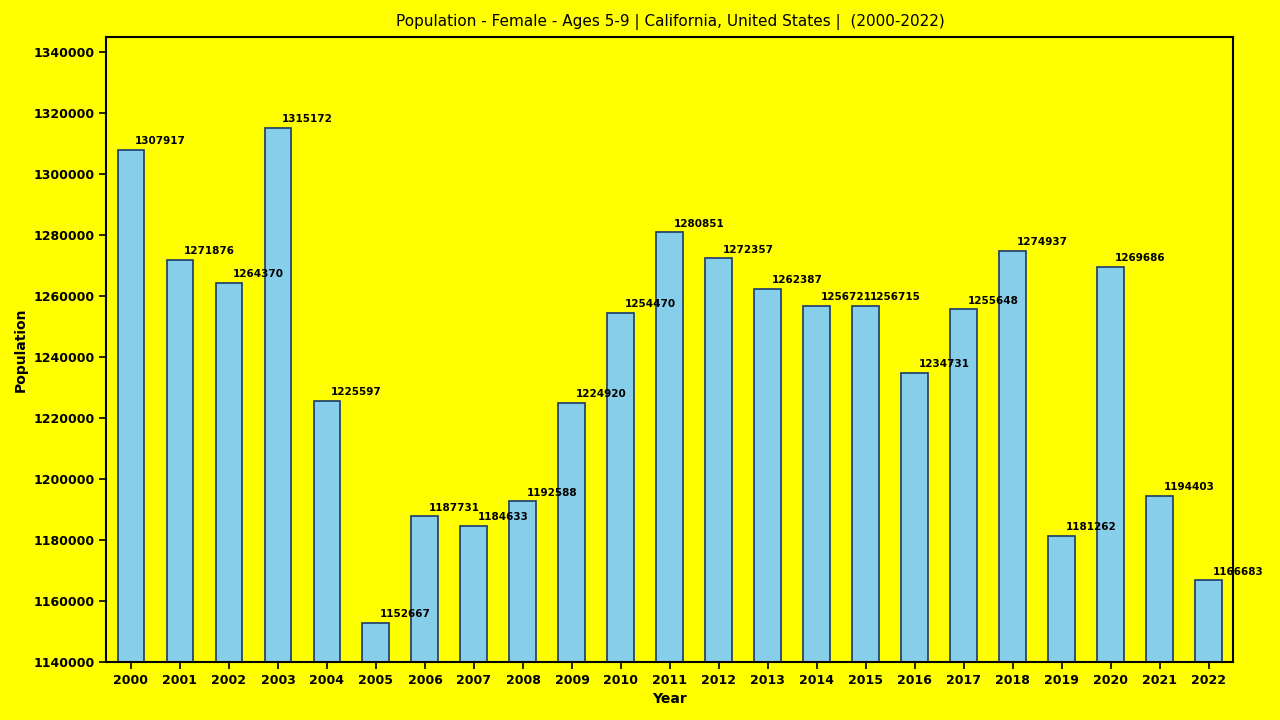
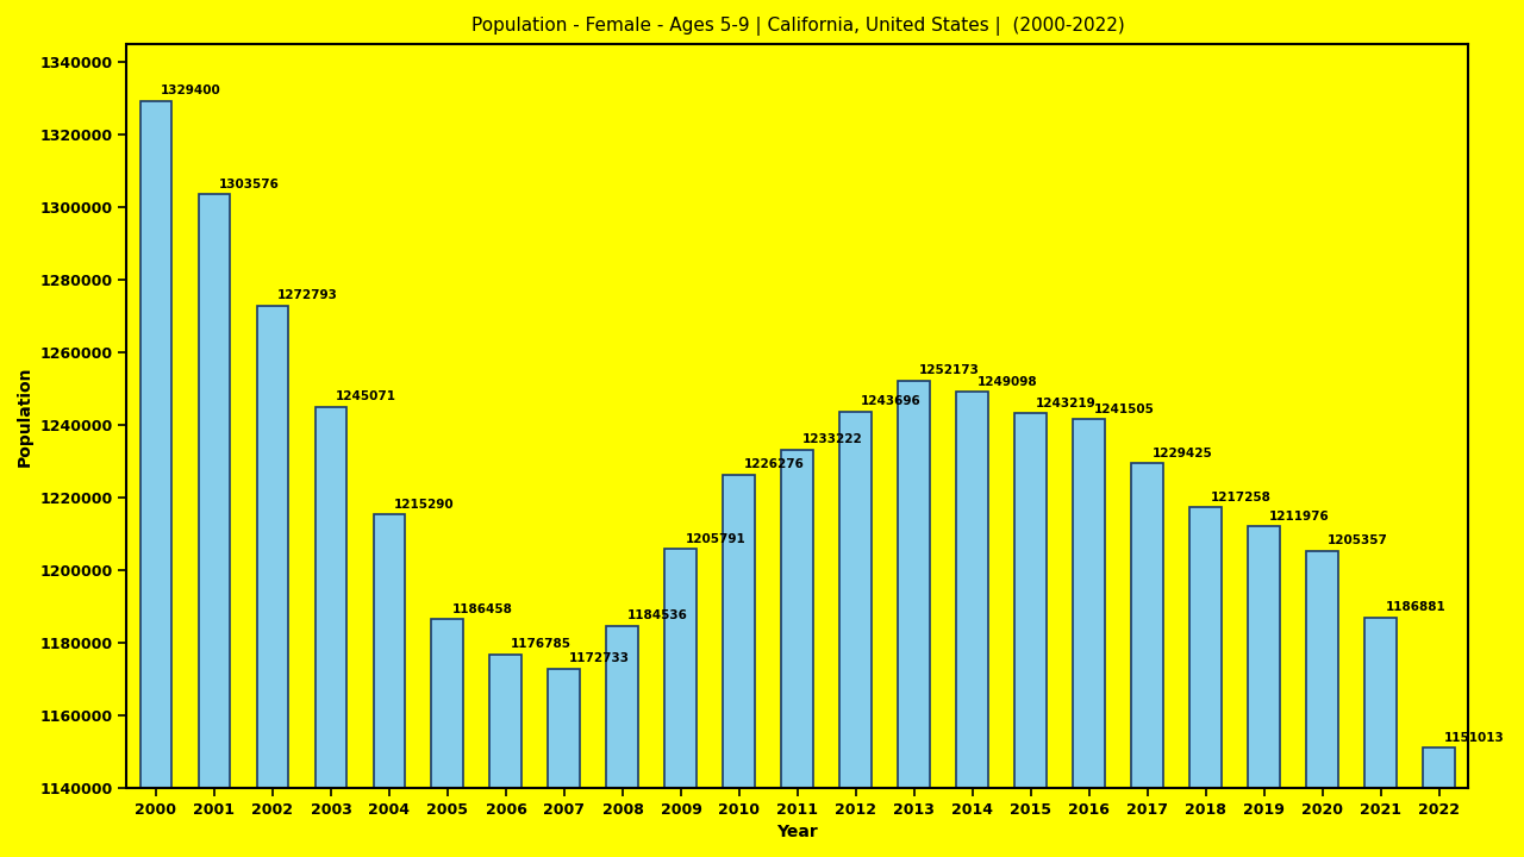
2000: 1307917 -> 1329400
2001: 1271876 -> 1303576
2002: 1264370 -> 1272793
2003: 1315172 -> 1245071
2004: 1225597 -> 1215290
2005: 1152667 -> 1186458
2006: 1187731 -> 1176785
2007: 1184633 -> 1172733
2008: 1192588 -> 1184536
2009: 1224920 -> 1205791
2010: 1254470 -> 1226276
2011: 1280851 -> 1233222
2012: 1272357 -> 1243696
2013: 1262387 -> 1252173
2014: 1256721 -> 1249098
2015: 1256715 -> 1243219
2016: 1234731 -> 1241505
2017: 1255648 -> 1229425
2018: 1274937 -> 1217258
2019: 1181262 -> 1211976
2020: 1269686 -> 1205357
2021: 1194403 -> 1186881
2022: 1166683 -> 1151013
